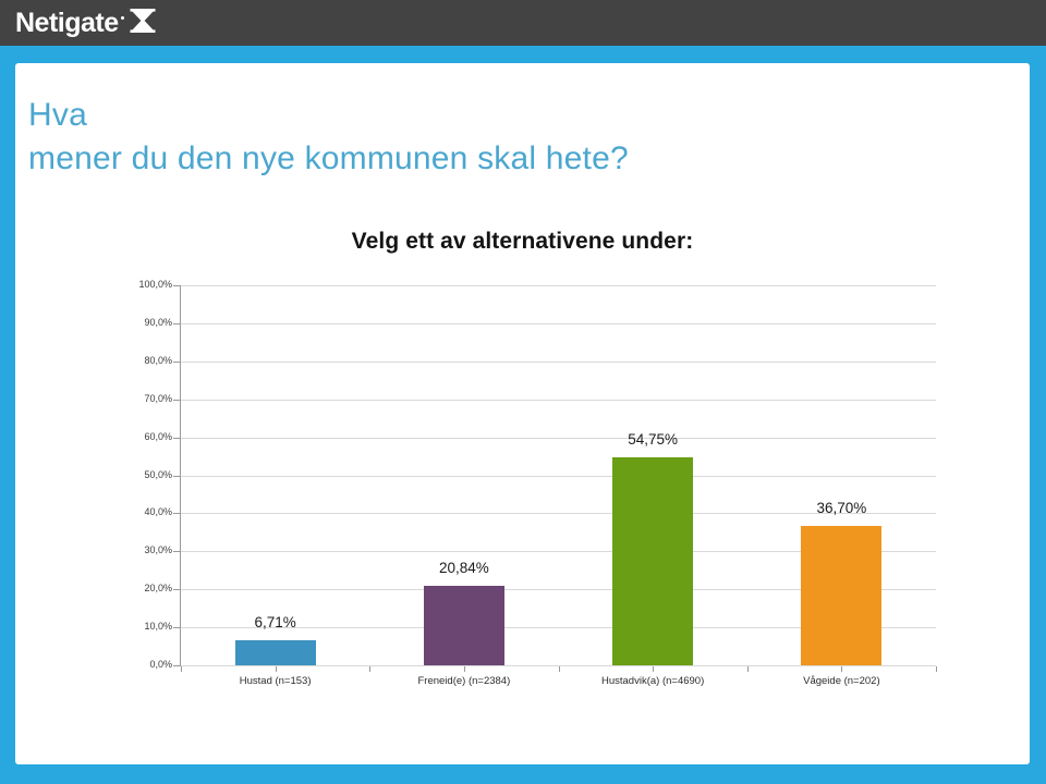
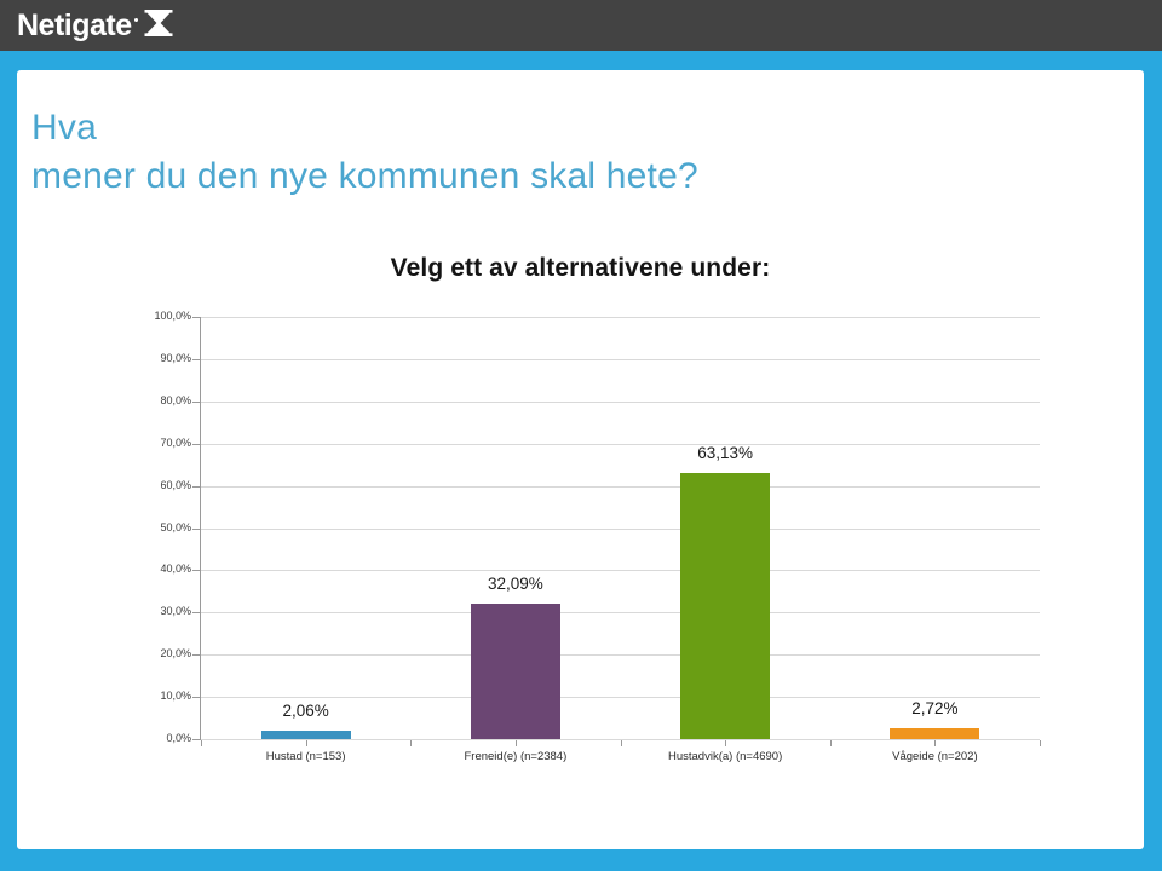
Hustad (n=153): 6,71% -> 2,06%
Freneid(e) (n=2384): 20,84% -> 32,09%
Hustadvik(a) (n=4690): 54,75% -> 63,13%
Vågeide (n=202): 36,70% -> 2,72%
